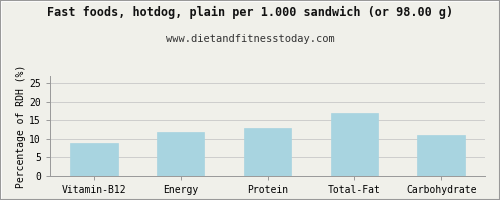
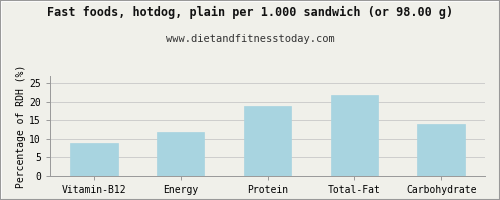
Protein: 13 -> 19
Total-Fat: 17 -> 22
Carbohydrate: 11 -> 14
